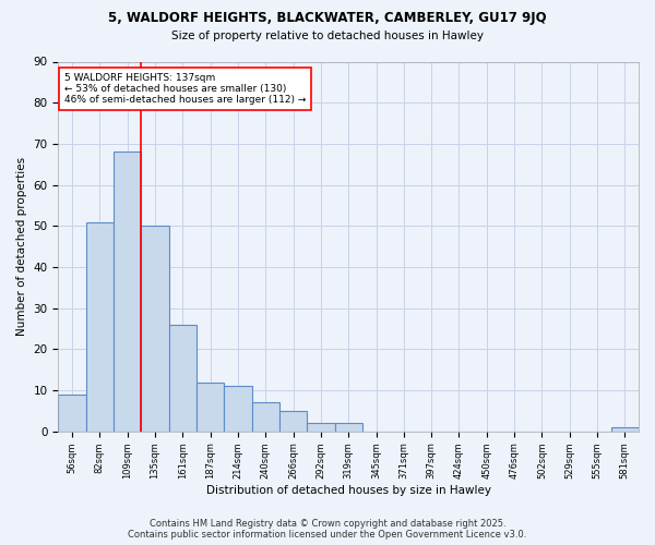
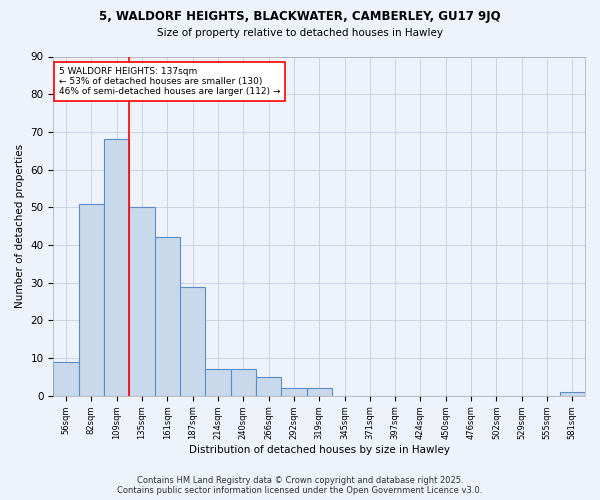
161sqm: 26 -> 42
187sqm: 12 -> 29
214sqm: 11 -> 7
